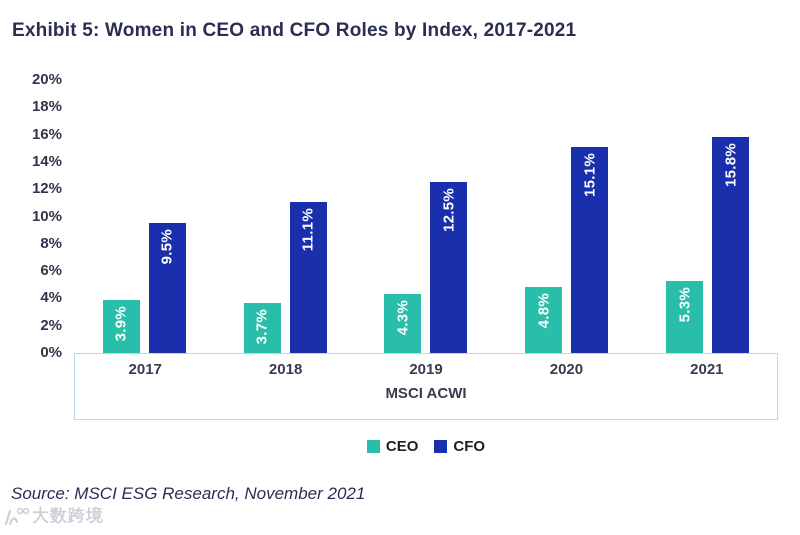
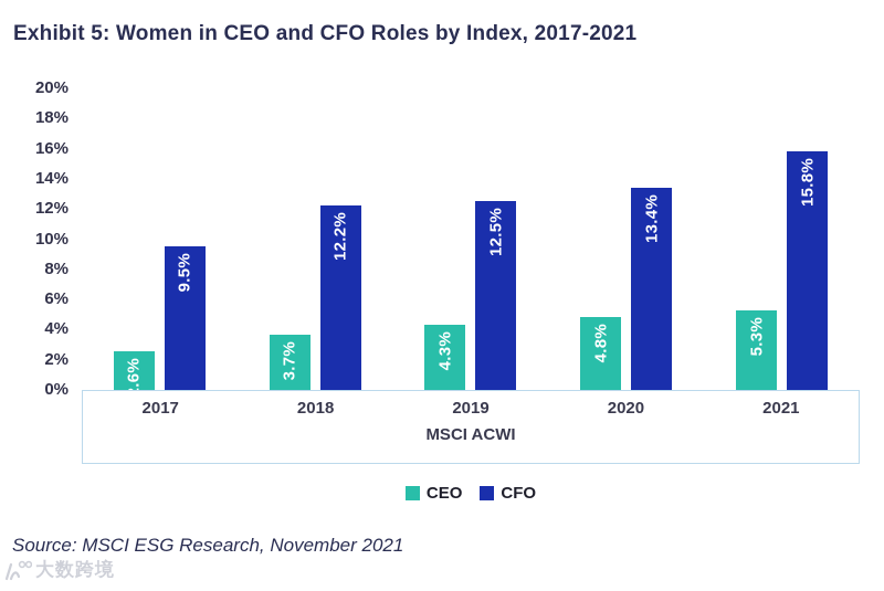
CEO/2017: 3.9% -> 2.6%
CFO/2018: 11.1% -> 12.2%
CFO/2020: 15.1% -> 13.4%
